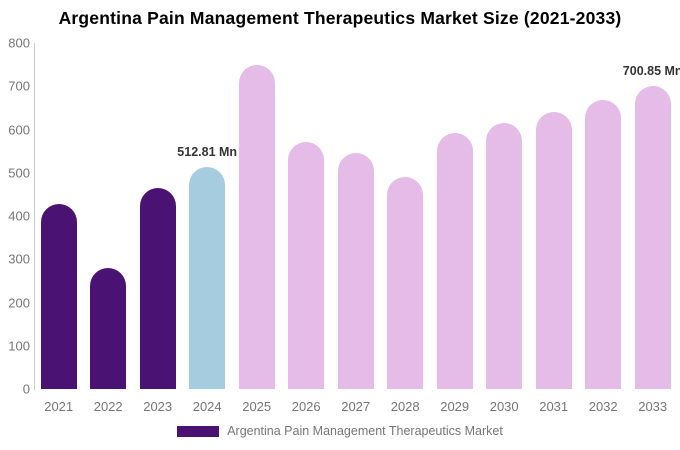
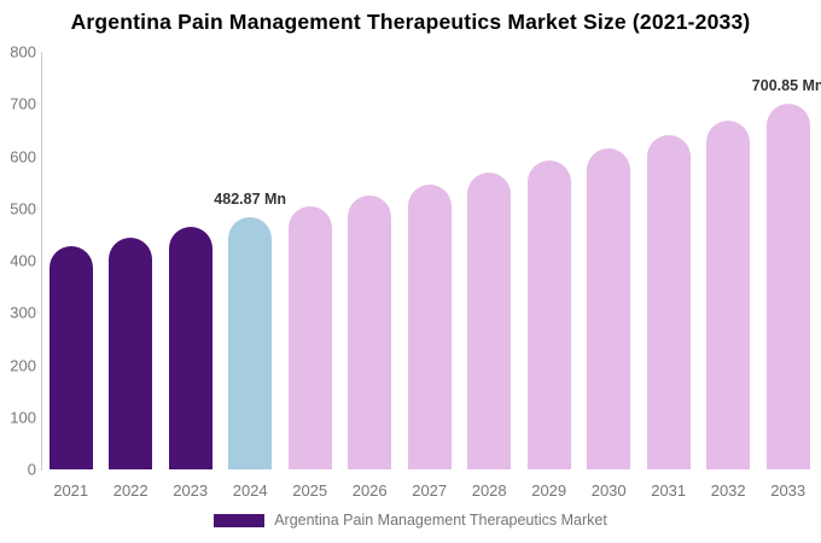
2022: 280 -> 440
2024: 512.81 -> 482.87
2025: 750 -> 500
2026: 570 -> 520
2028: 490 -> 570
